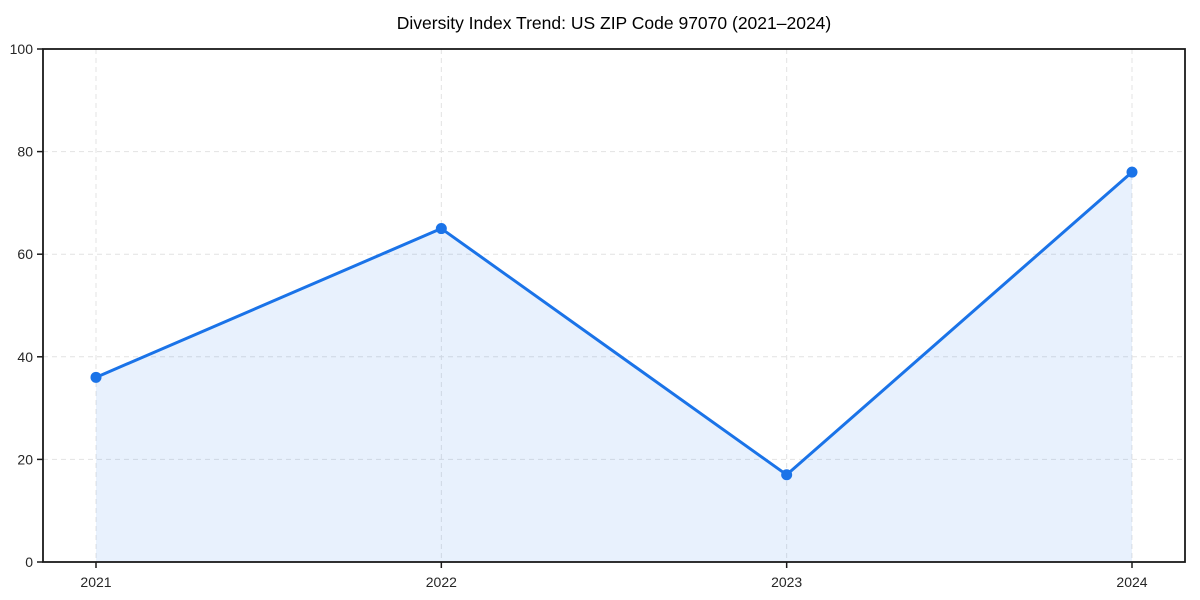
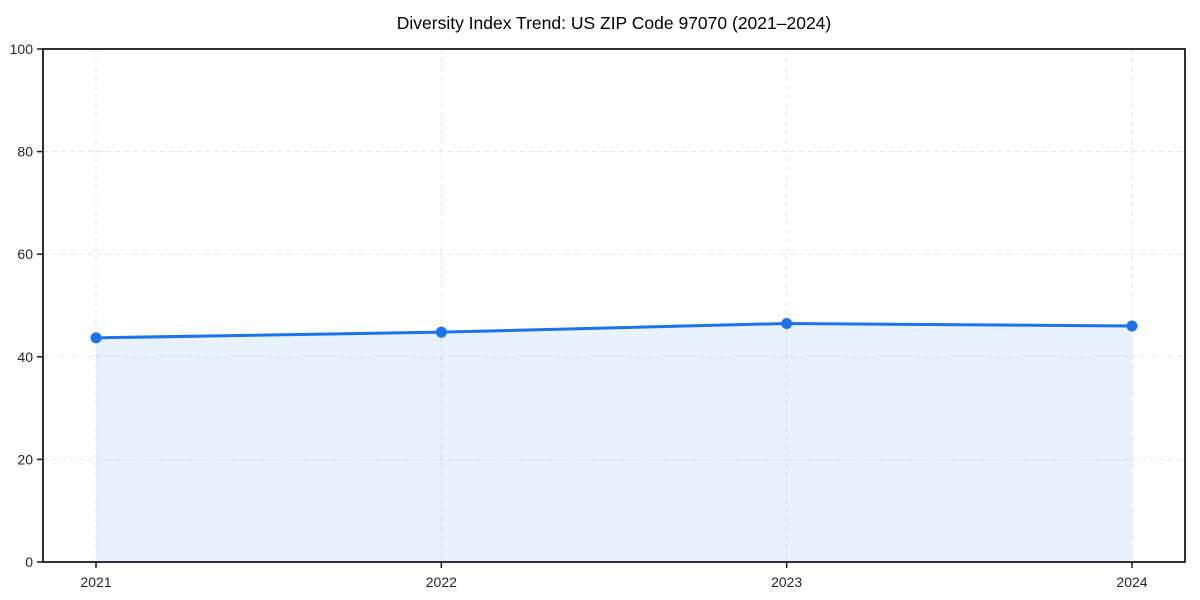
2021: 36 -> 44
2022: 65 -> 45
2023: 17 -> 46
2024: 76 -> 46
